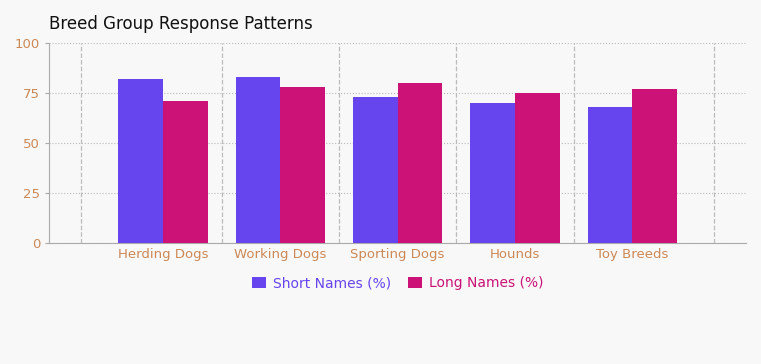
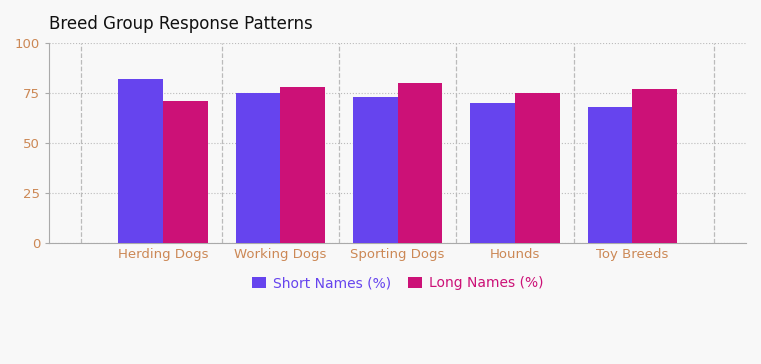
Short Names (%)/Working Dogs: 83 -> 75
